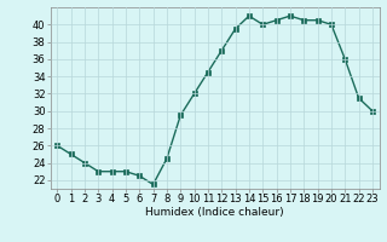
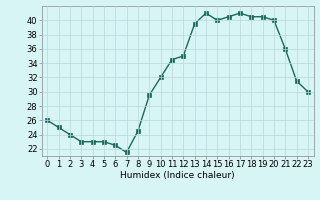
12: 37.0 -> 35.0
